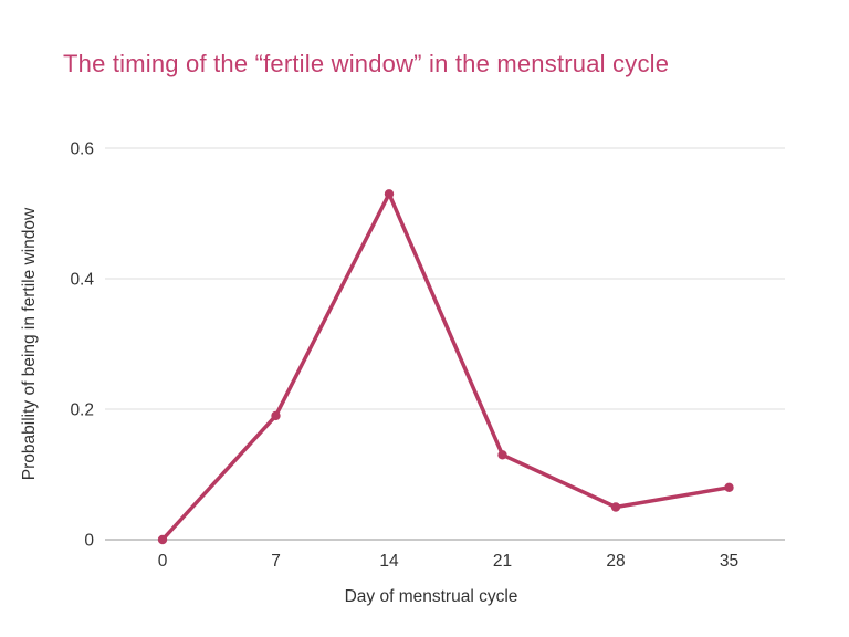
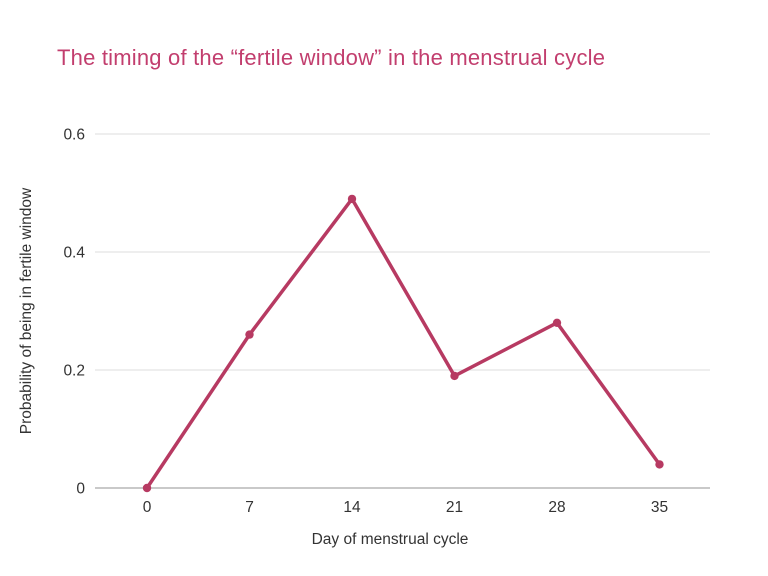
7: 0.19 -> 0.26
14: 0.53 -> 0.49
21: 0.13 -> 0.19
28: 0.05 -> 0.28
35: 0.08 -> 0.04
